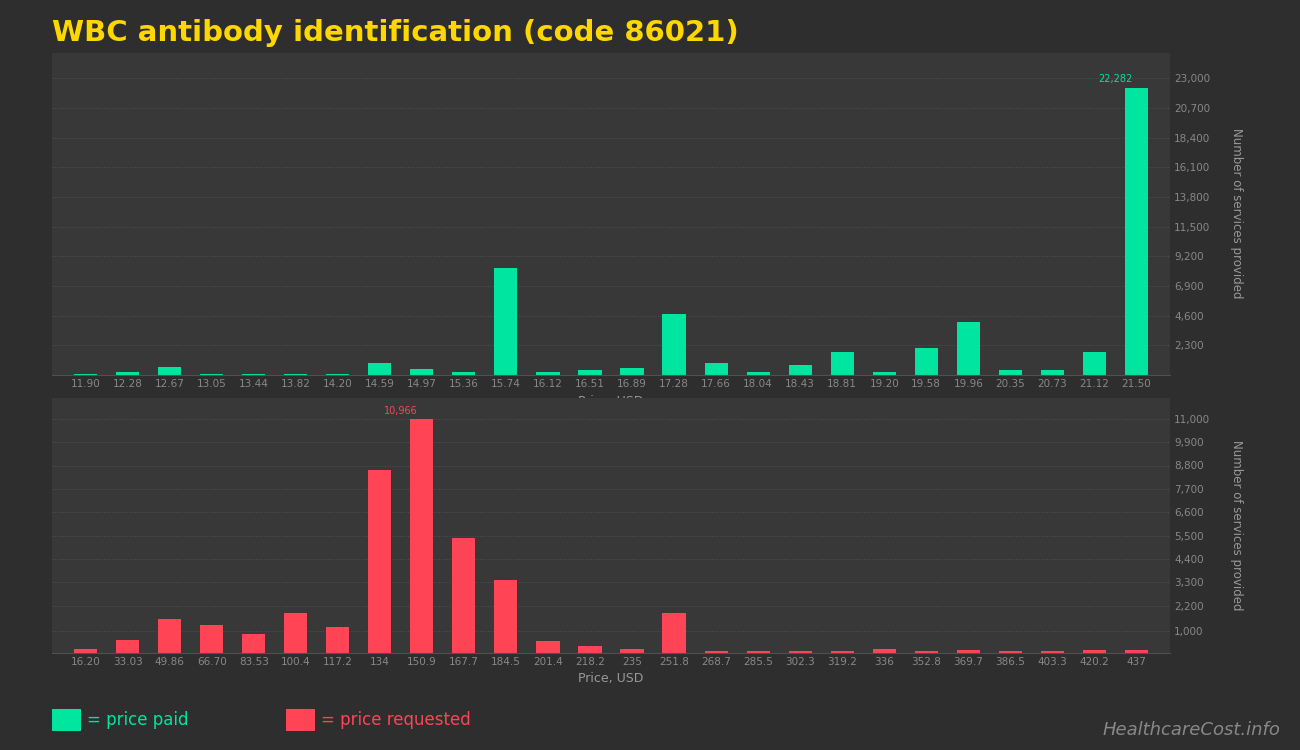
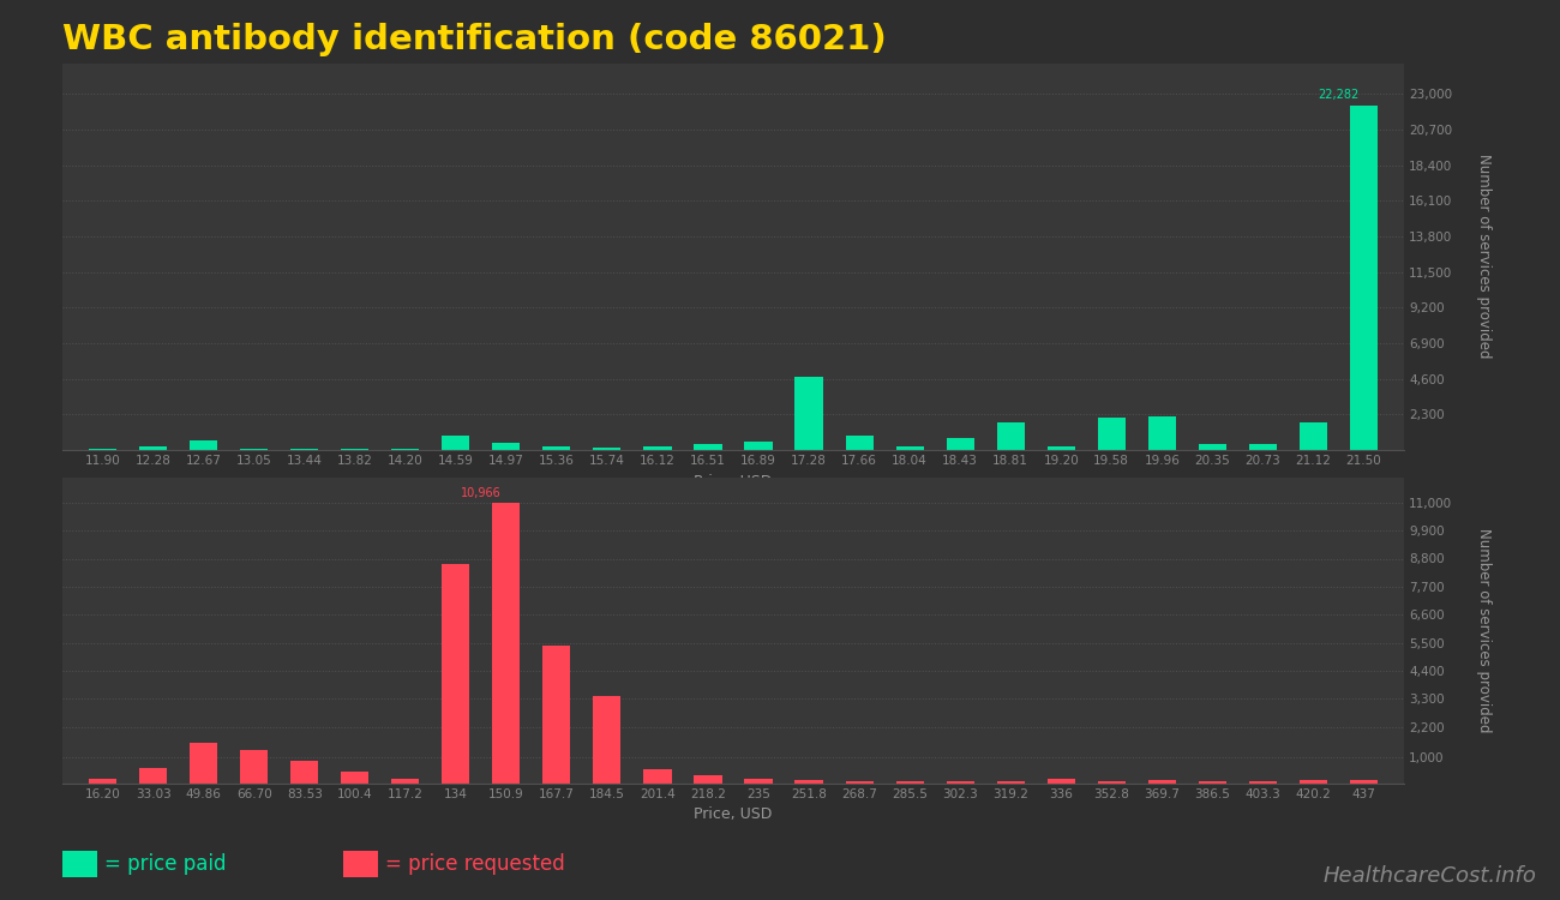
15.74: 8,300 -> 200
19.96: 4,100 -> 2,200
100.4: 1,850 -> 450
117.2: 1,200 -> 180
251.8: 1,850 -> 120
